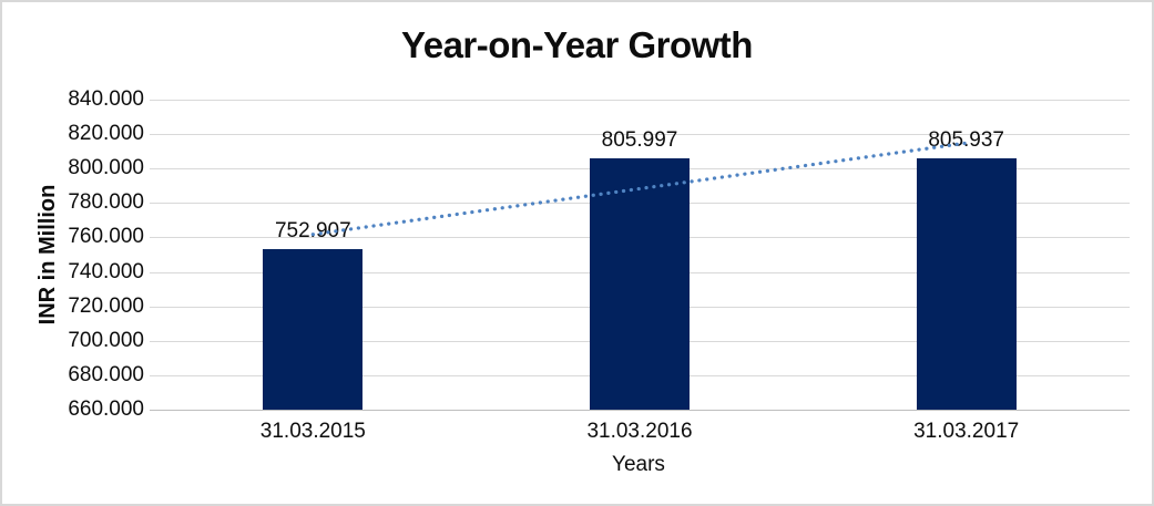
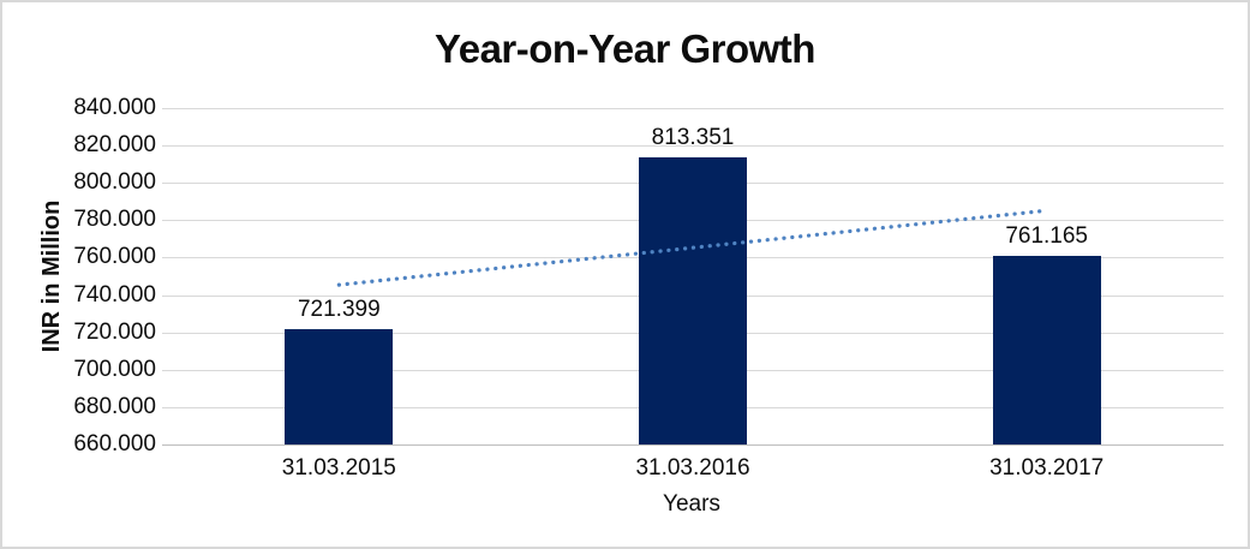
31.03.2015: 752.907 -> 721.399
31.03.2016: 805.997 -> 813.351
31.03.2017: 805.937 -> 761.165
